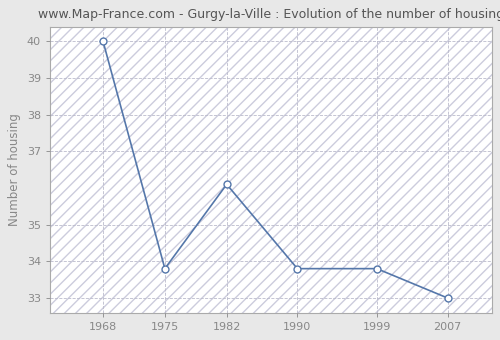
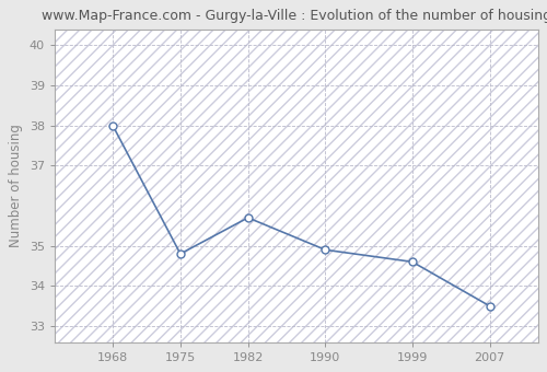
1968: 40.0 -> 38.0
1975: 33.8 -> 34.8
1982: 36.1 -> 35.7
1990: 33.8 -> 34.9
1999: 33.8 -> 34.6
2007: 33.0 -> 33.5
